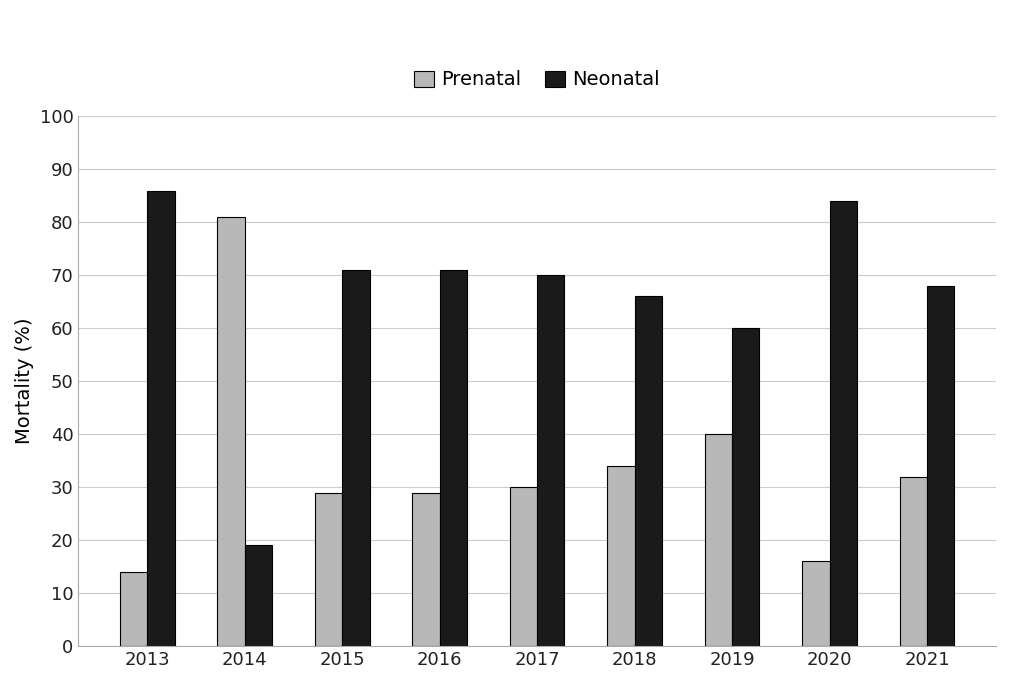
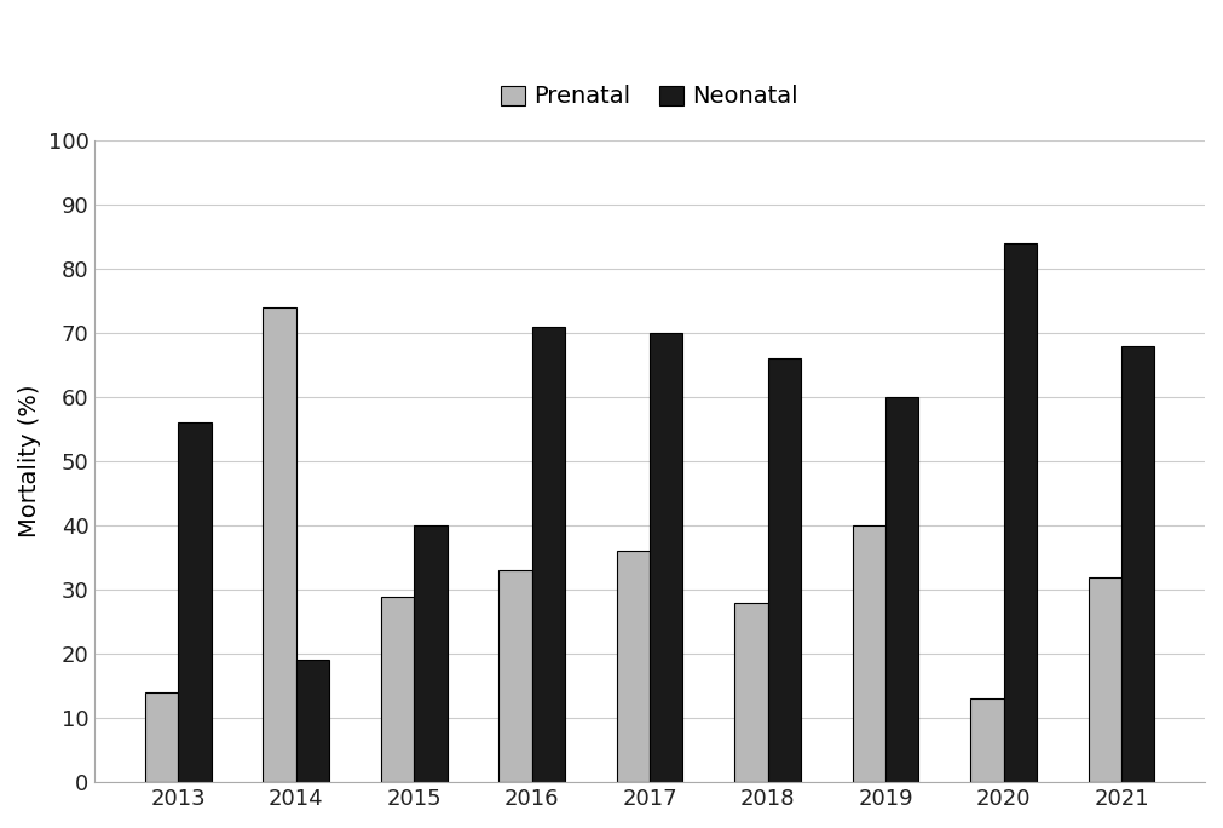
Neonatal/2013: 86 -> 56
Prenatal/2014: 81 -> 74
Neonatal/2015: 71 -> 40
Prenatal/2016: 29 -> 33
Prenatal/2017: 30 -> 36
Prenatal/2018: 34 -> 28
Prenatal/2020: 16 -> 13
